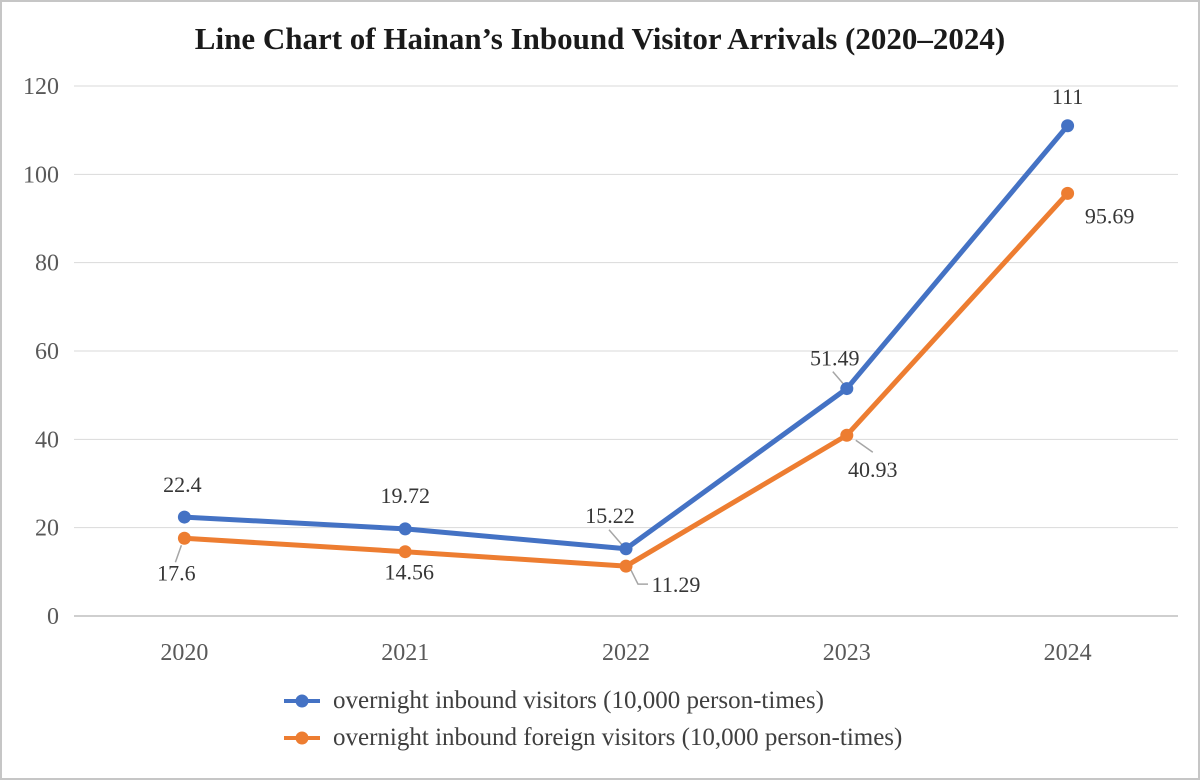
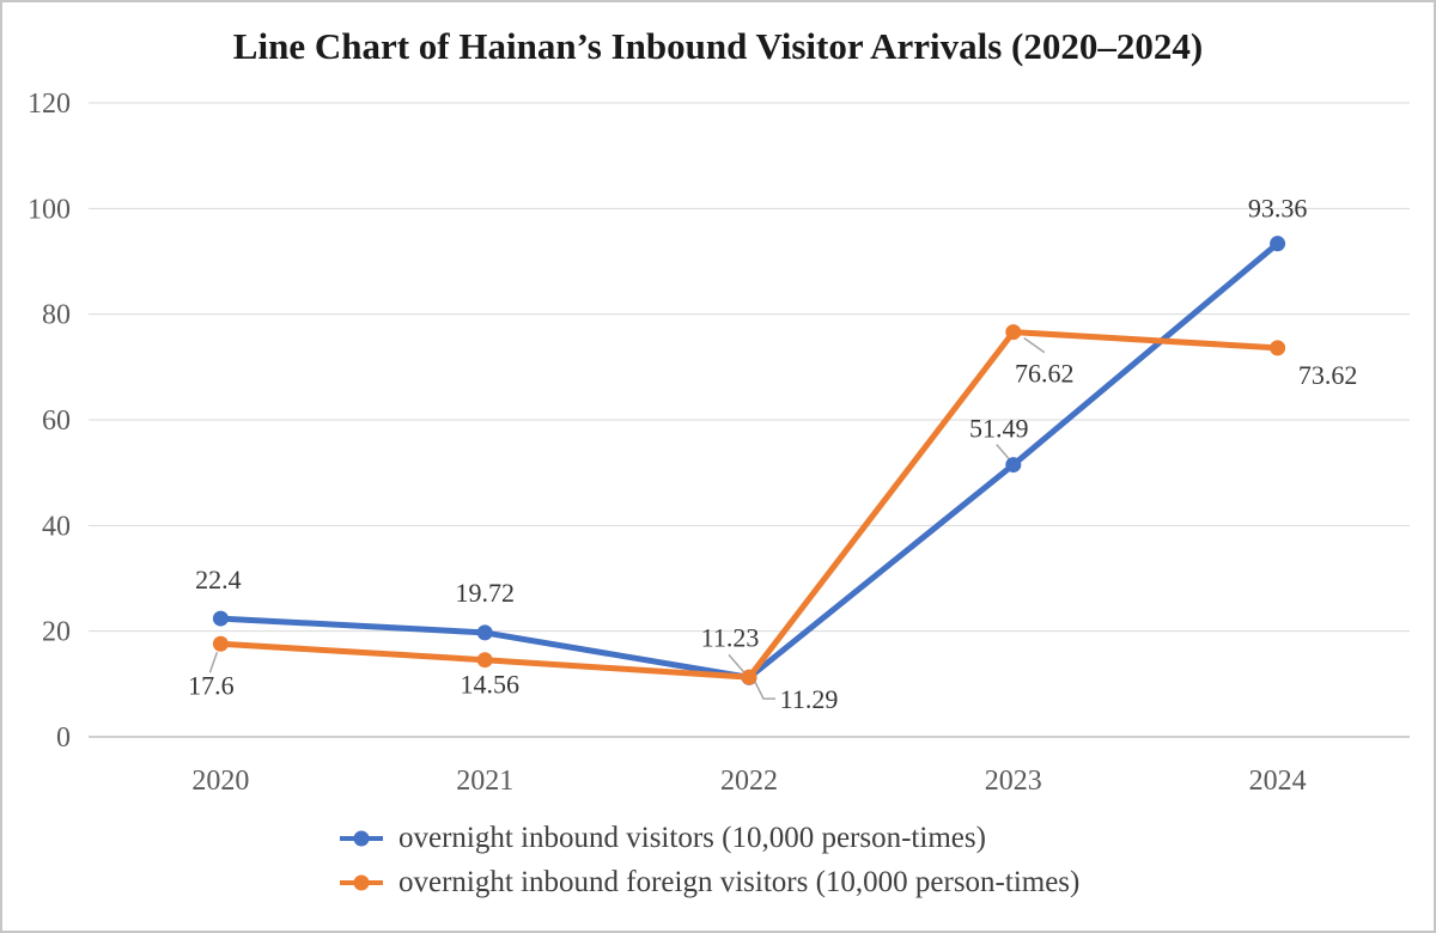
overnight inbound visitors (10,000 person-times)/2022: 15.22 -> 11.23
overnight inbound foreign visitors (10,000 person-times)/2023: 40.93 -> 76.62
overnight inbound visitors (10,000 person-times)/2024: 111 -> 93.36
overnight inbound foreign visitors (10,000 person-times)/2024: 95.69 -> 73.62
